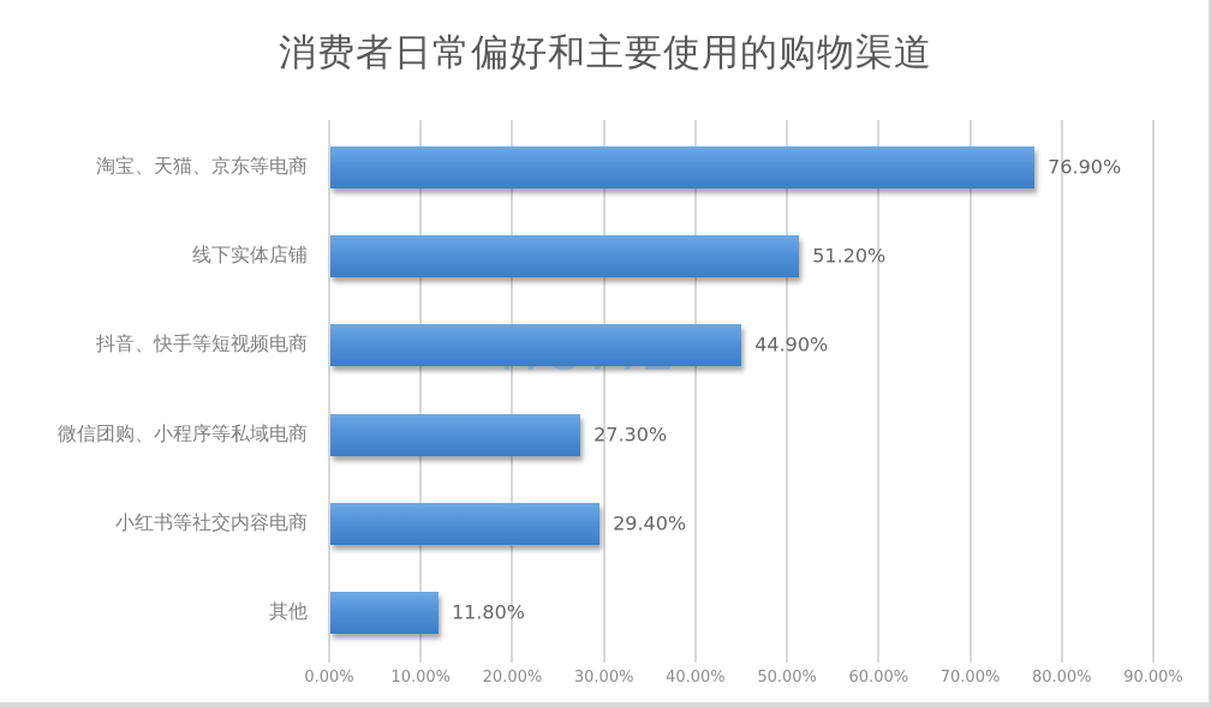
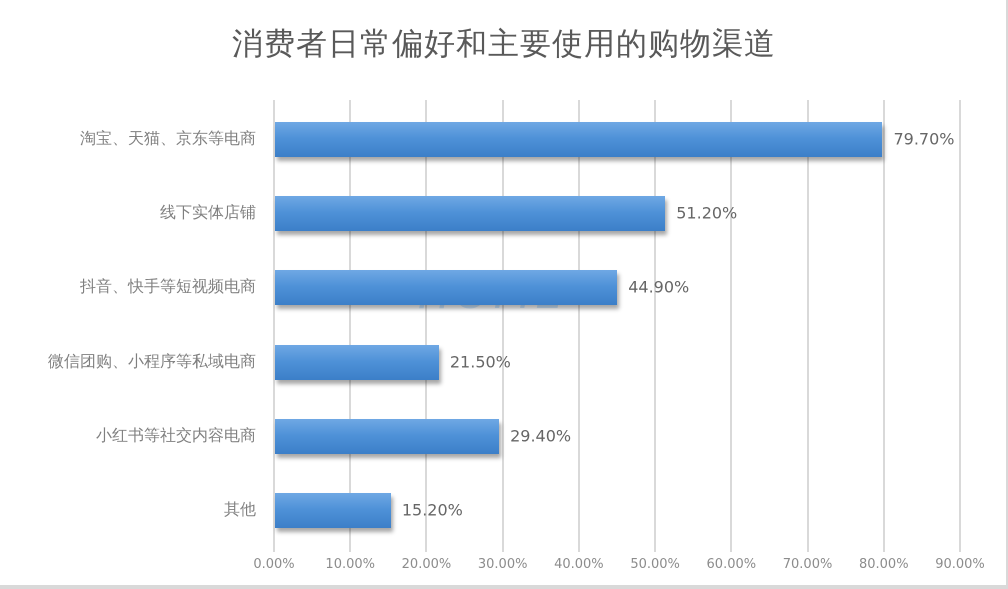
淘宝、天猫、京东等电商: 76.90% -> 79.70%
微信团购、小程序等私域电商: 27.30% -> 21.50%
其他: 11.80% -> 15.20%
